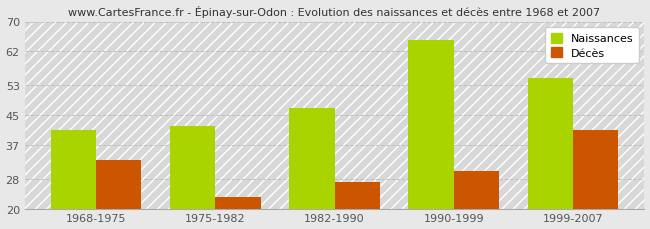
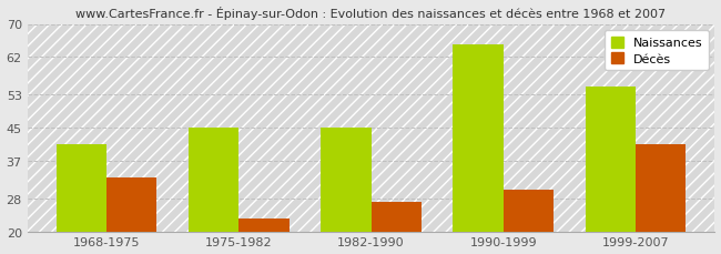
Naissances/1975-1982: 42 -> 45
Naissances/1982-1990: 47 -> 45
